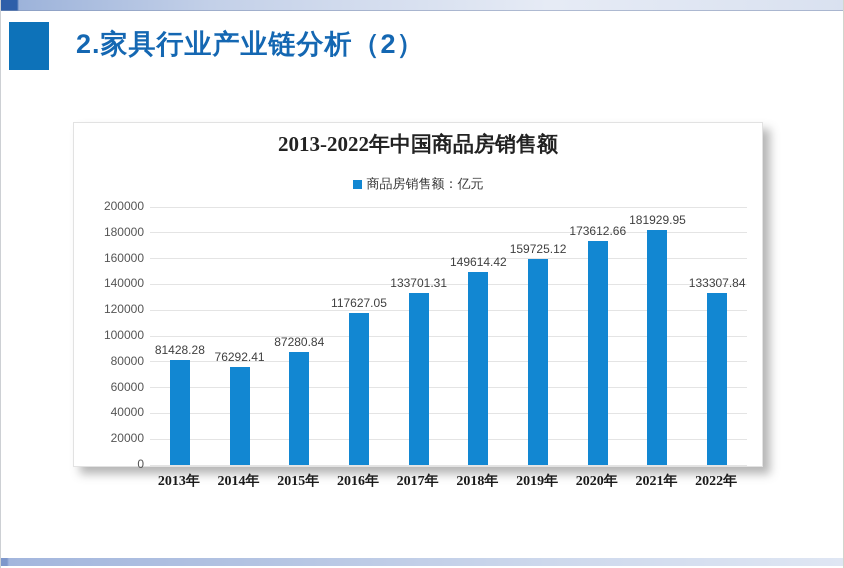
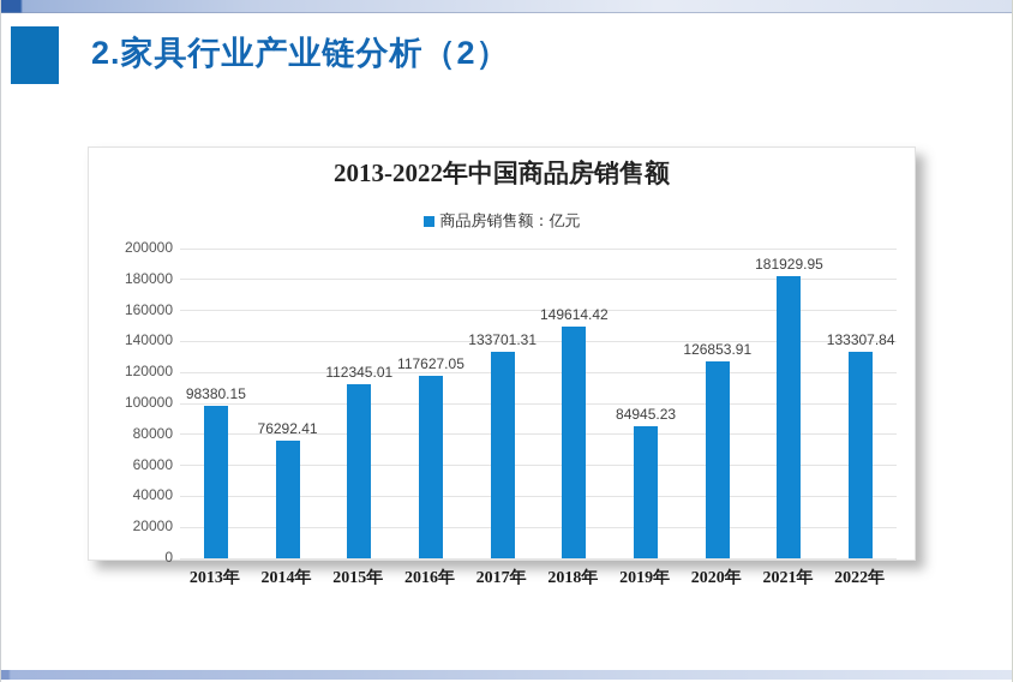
2013年: 81428.28 -> 98380.15
2015年: 87280.84 -> 112345.01
2019年: 159725.12 -> 84945.23
2020年: 173612.66 -> 126853.91
